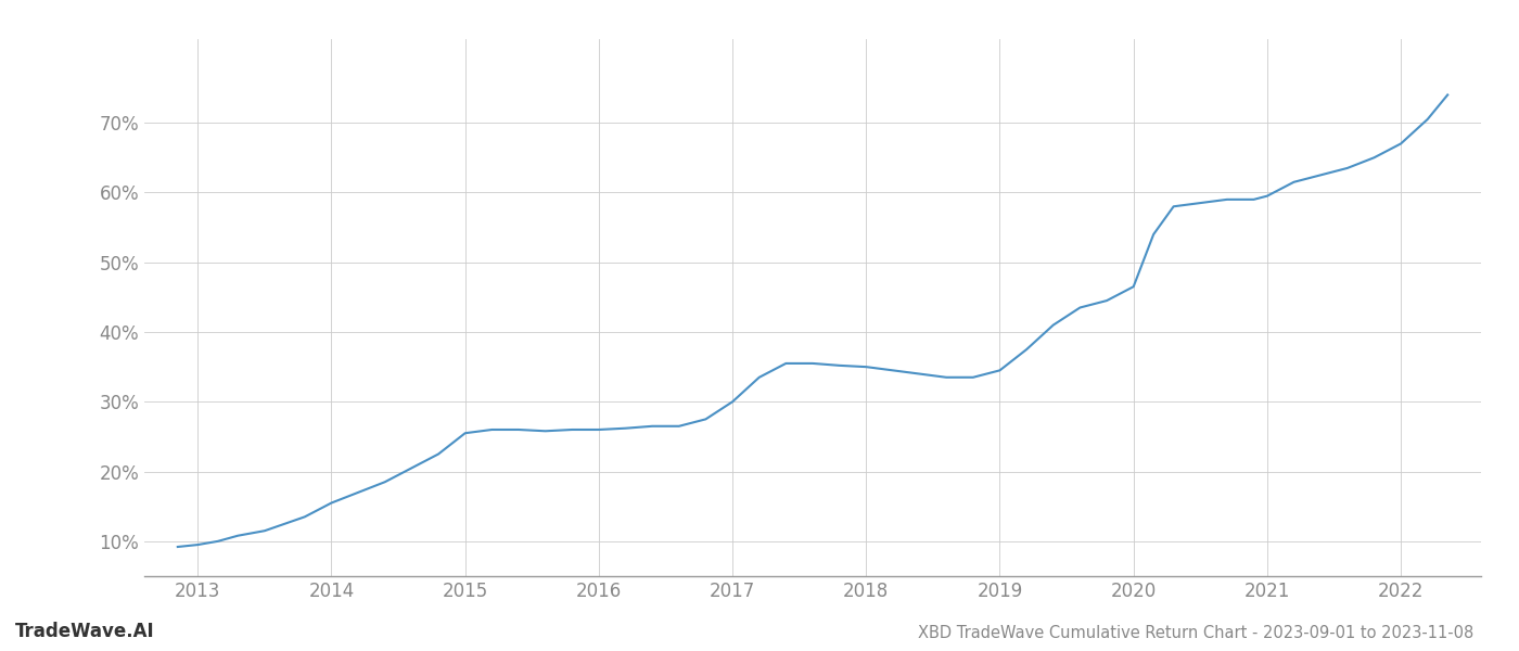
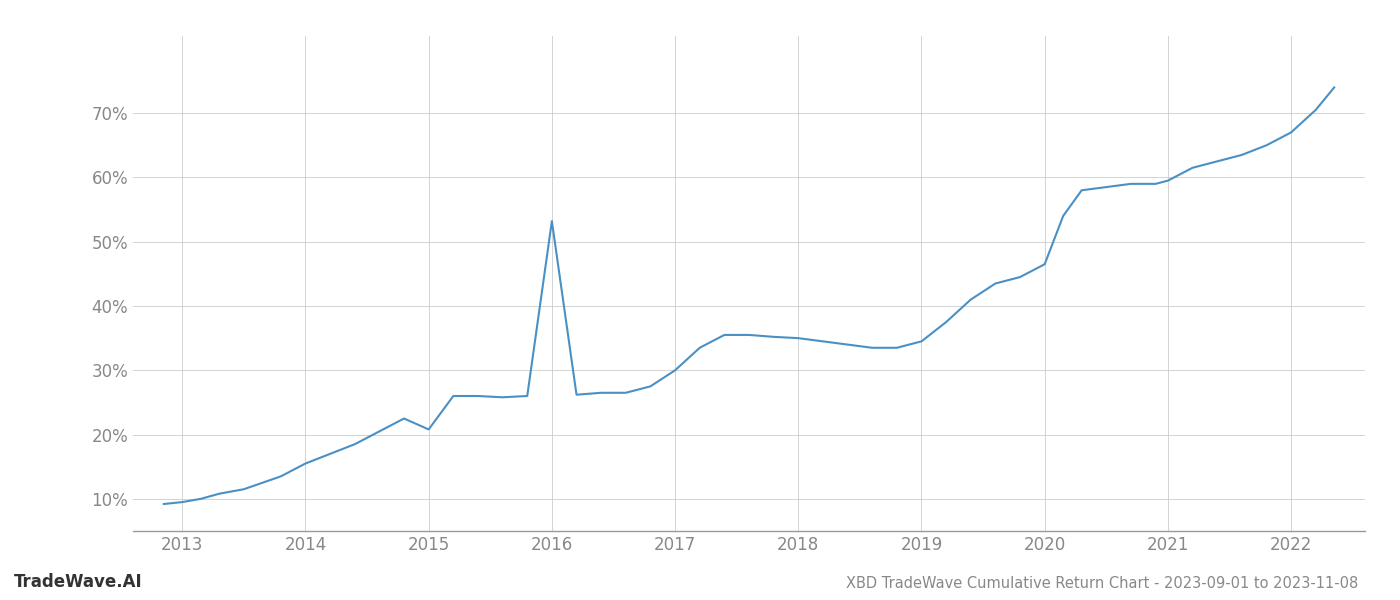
2015: 25.5% -> 20.8%
2016: 26.0% -> 53.2%
